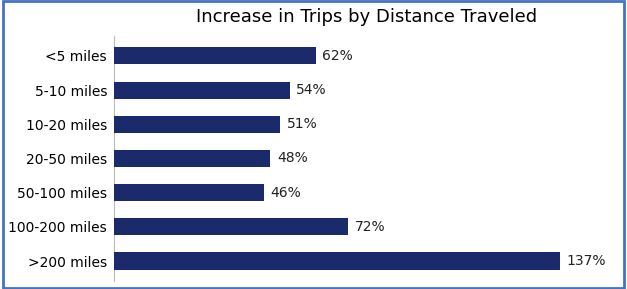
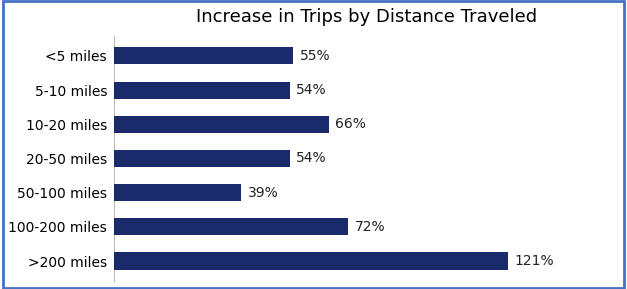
<5 miles: 62% -> 55%
10-20 miles: 51% -> 66%
20-50 miles: 48% -> 54%
50-100 miles: 46% -> 39%
>200 miles: 137% -> 121%
